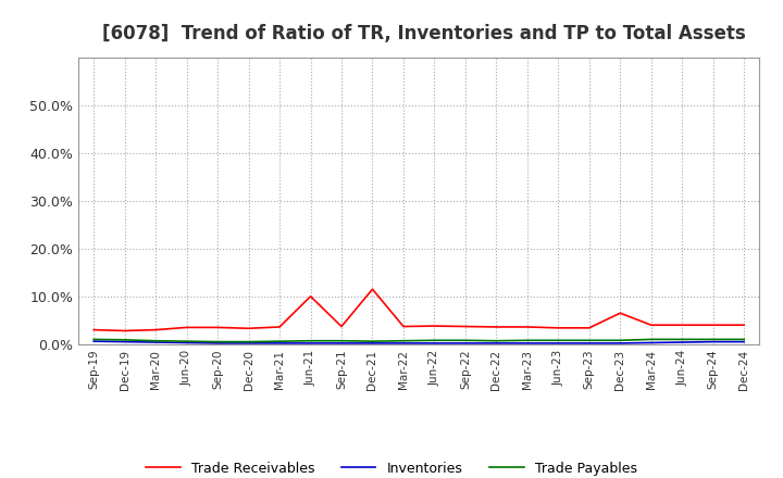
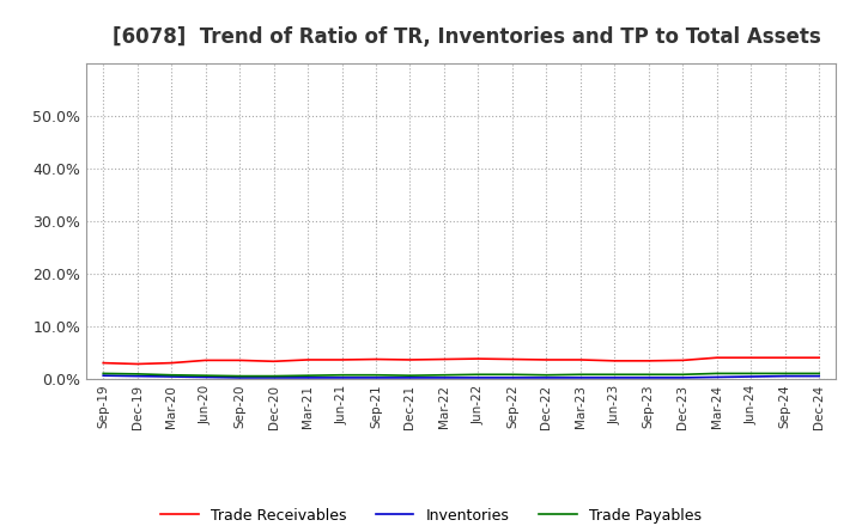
Trade Receivables/Jun-21: 10.0% -> 3.6%
Trade Receivables/Dec-21: 11.5% -> 3.6%
Trade Receivables/Dec-23: 6.5% -> 3.5%
